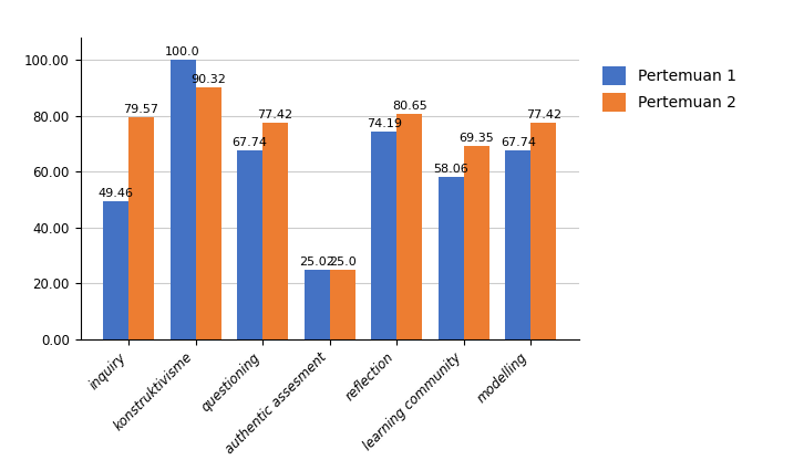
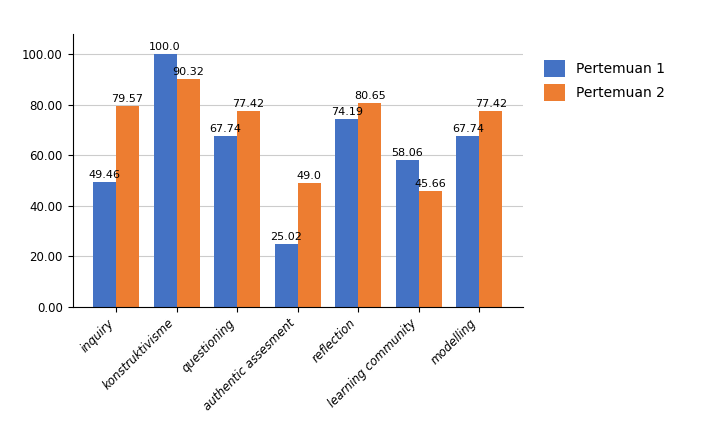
Pertemuan 2/authentic assesment: 25.0 -> 49.0
Pertemuan 2/learning community: 69.35 -> 45.66
